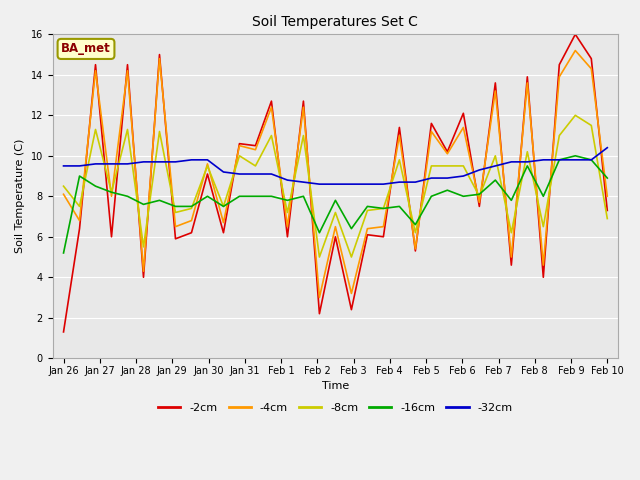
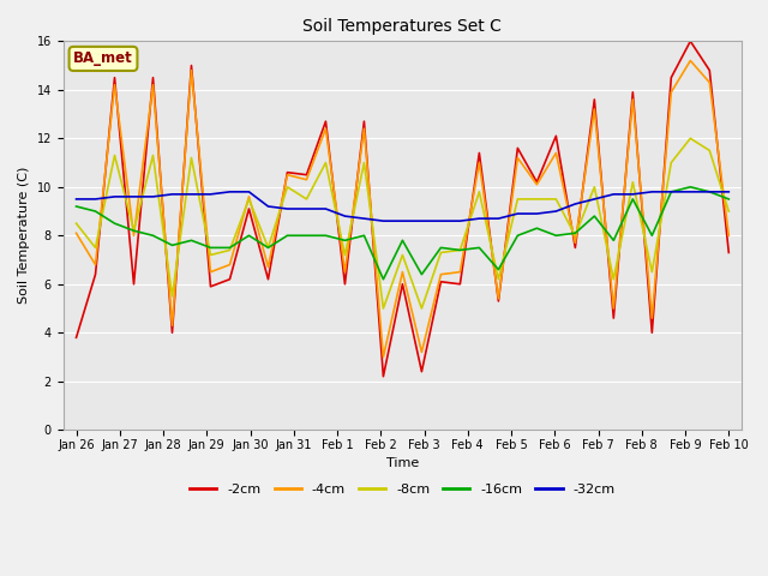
-2cm/Jan 26: 1.3 -> 3.8
-16cm/Jan 26: 5.2 -> 9.2
-8cm/Feb 10: 6.9 -> 9.0
-16cm/Feb 10: 8.9 -> 9.5
-32cm/Feb 10: 10.4 -> 9.8
